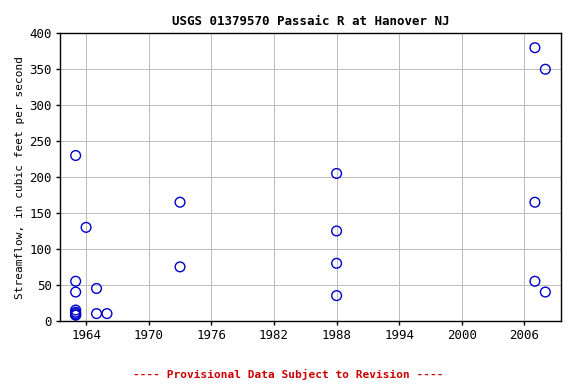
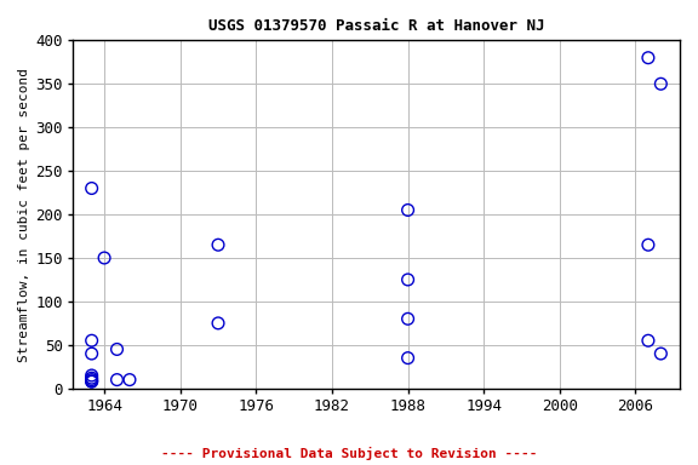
1964: 130 -> 150
